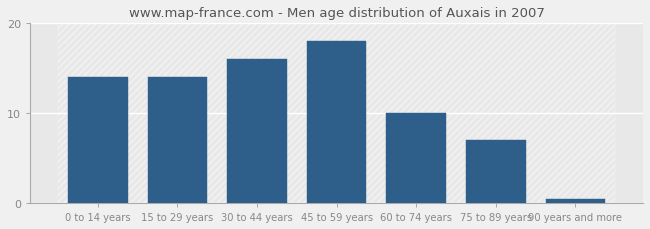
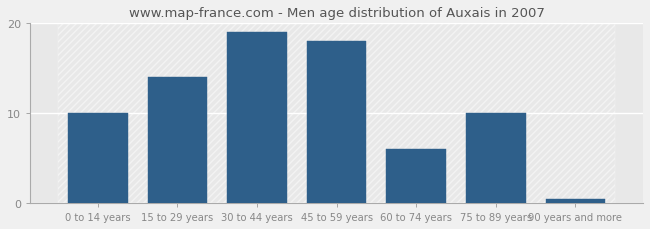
0 to 14 years: 14.0 -> 10.0
30 to 44 years: 16.0 -> 19.0
60 to 74 years: 10.0 -> 6.0
75 to 89 years: 7.0 -> 10.0
